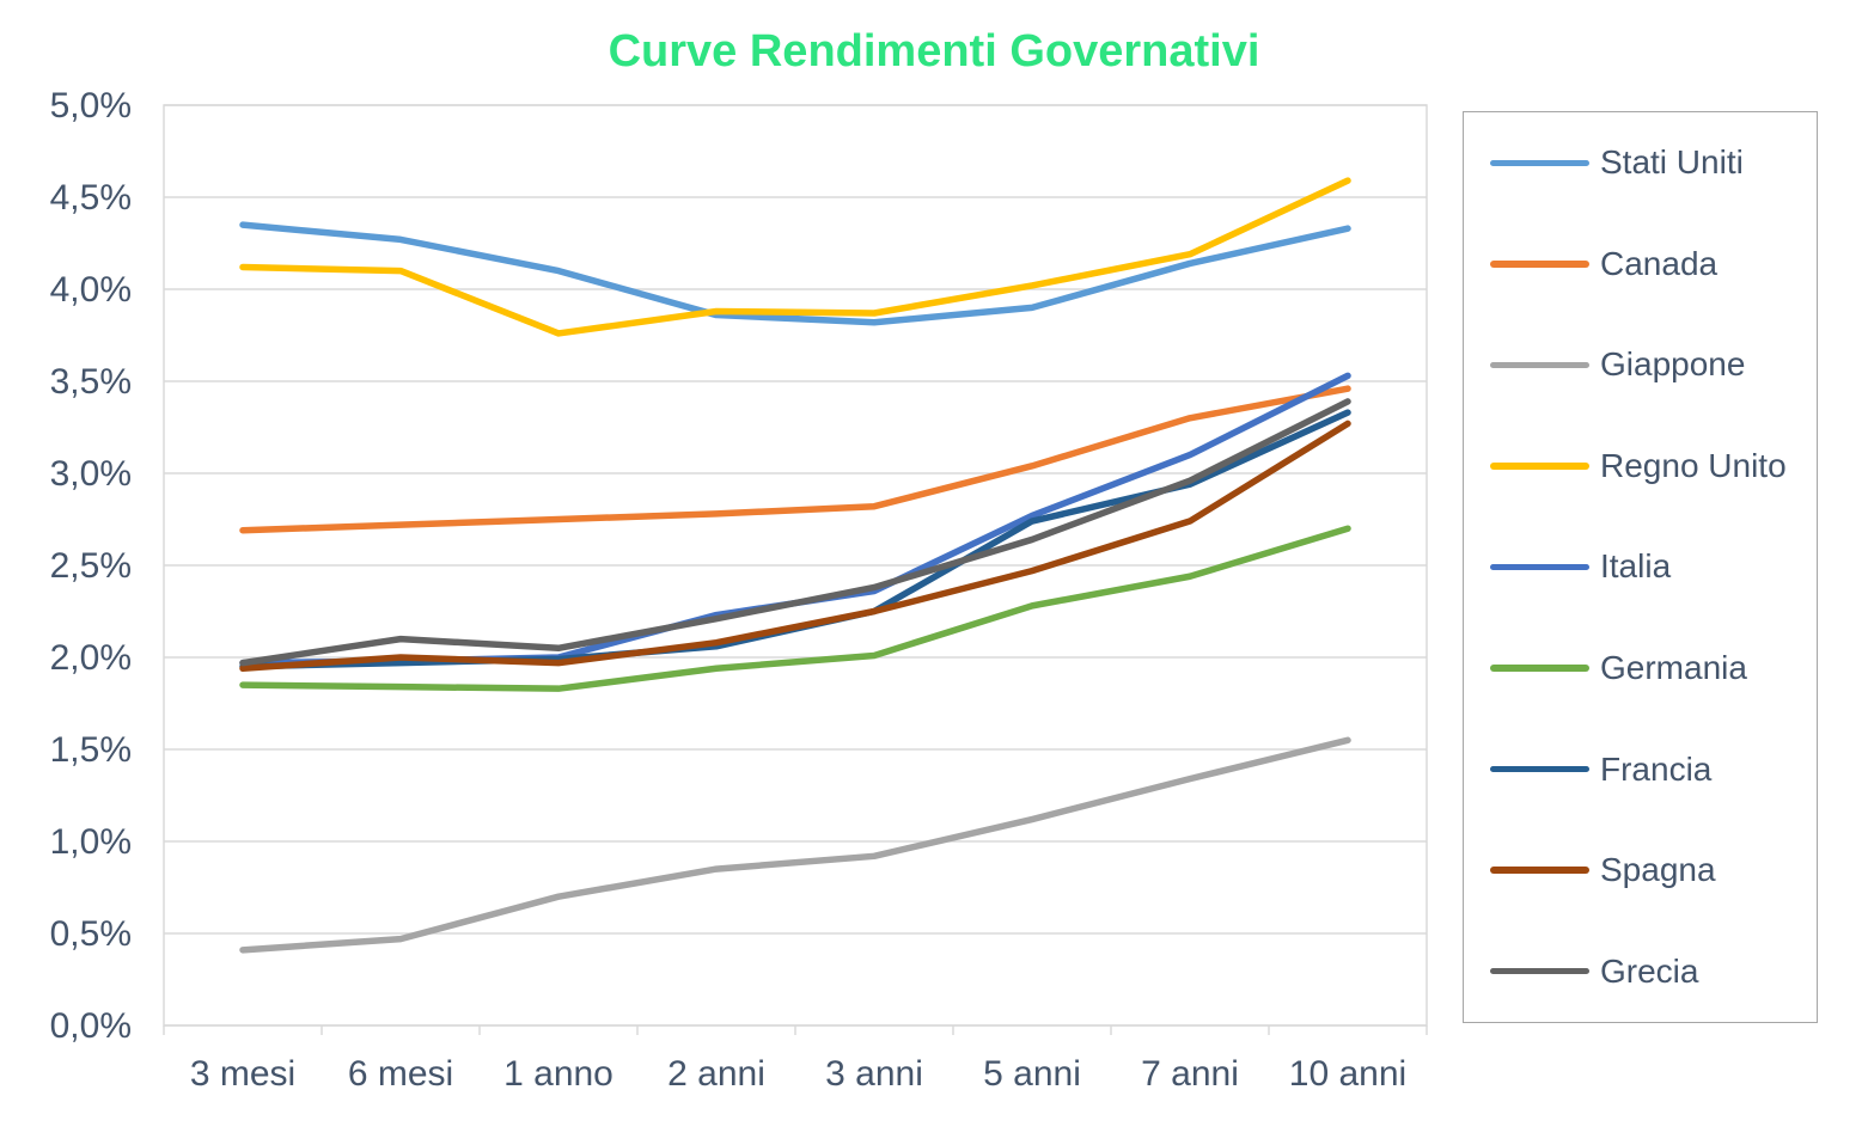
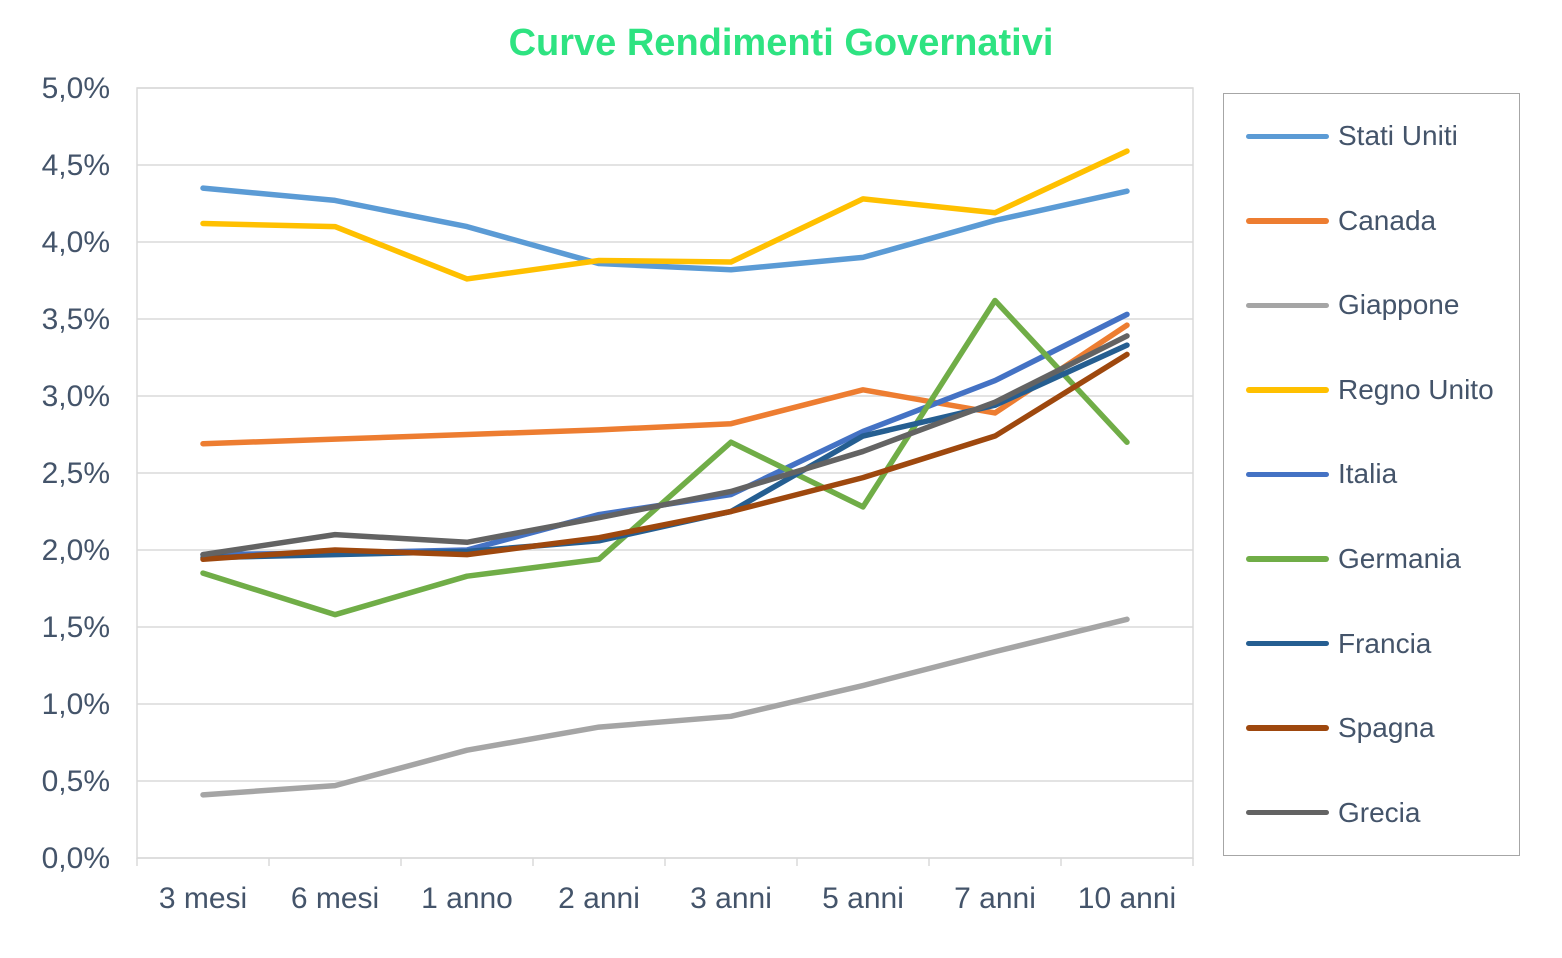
Germania/6 mesi: 1,84% -> 1,58%
Germania/3 anni: 2,01% -> 2,70%
Regno Unito/5 anni: 4,02% -> 4,28%
Canada/7 anni: 3,30% -> 2,89%
Germania/7 anni: 2,44% -> 3,62%
